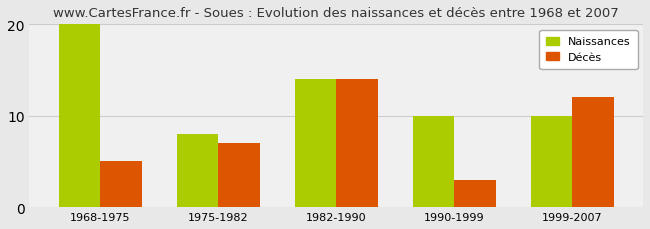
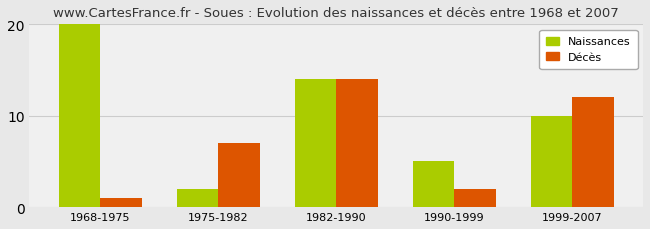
Décès/1968-1975: 5 -> 1
Naissances/1975-1982: 8 -> 2
Naissances/1990-1999: 10 -> 5
Décès/1990-1999: 3 -> 2
